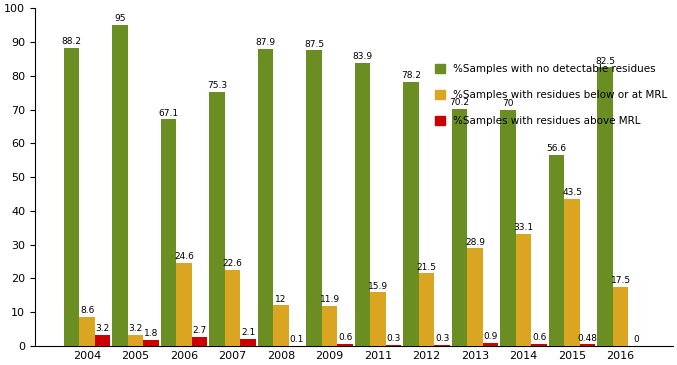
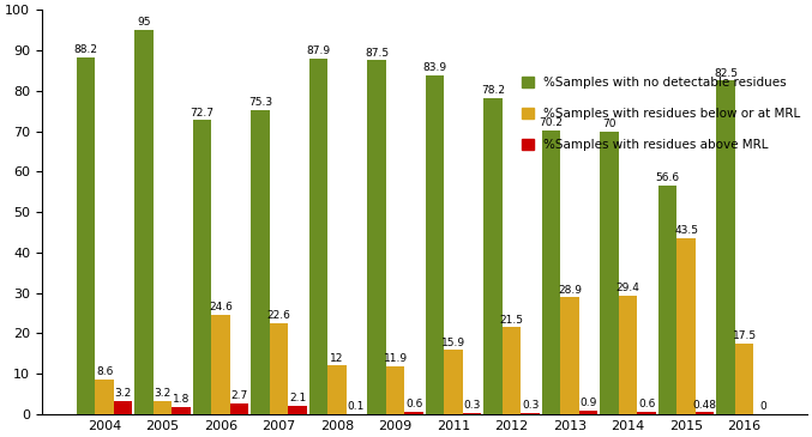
%Samples with no detectable residues/2006: 67.1 -> 72.7
%Samples with residues below or at MRL/2014: 33.1 -> 29.4
